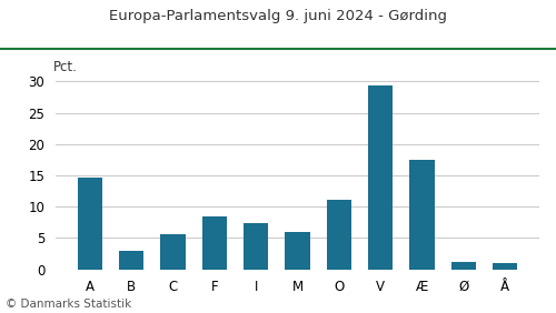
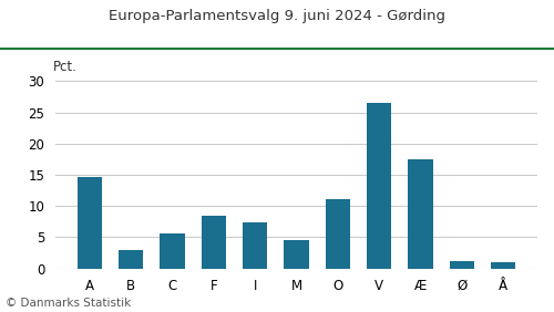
M: 6.0 -> 4.5
V: 29.4 -> 26.5
